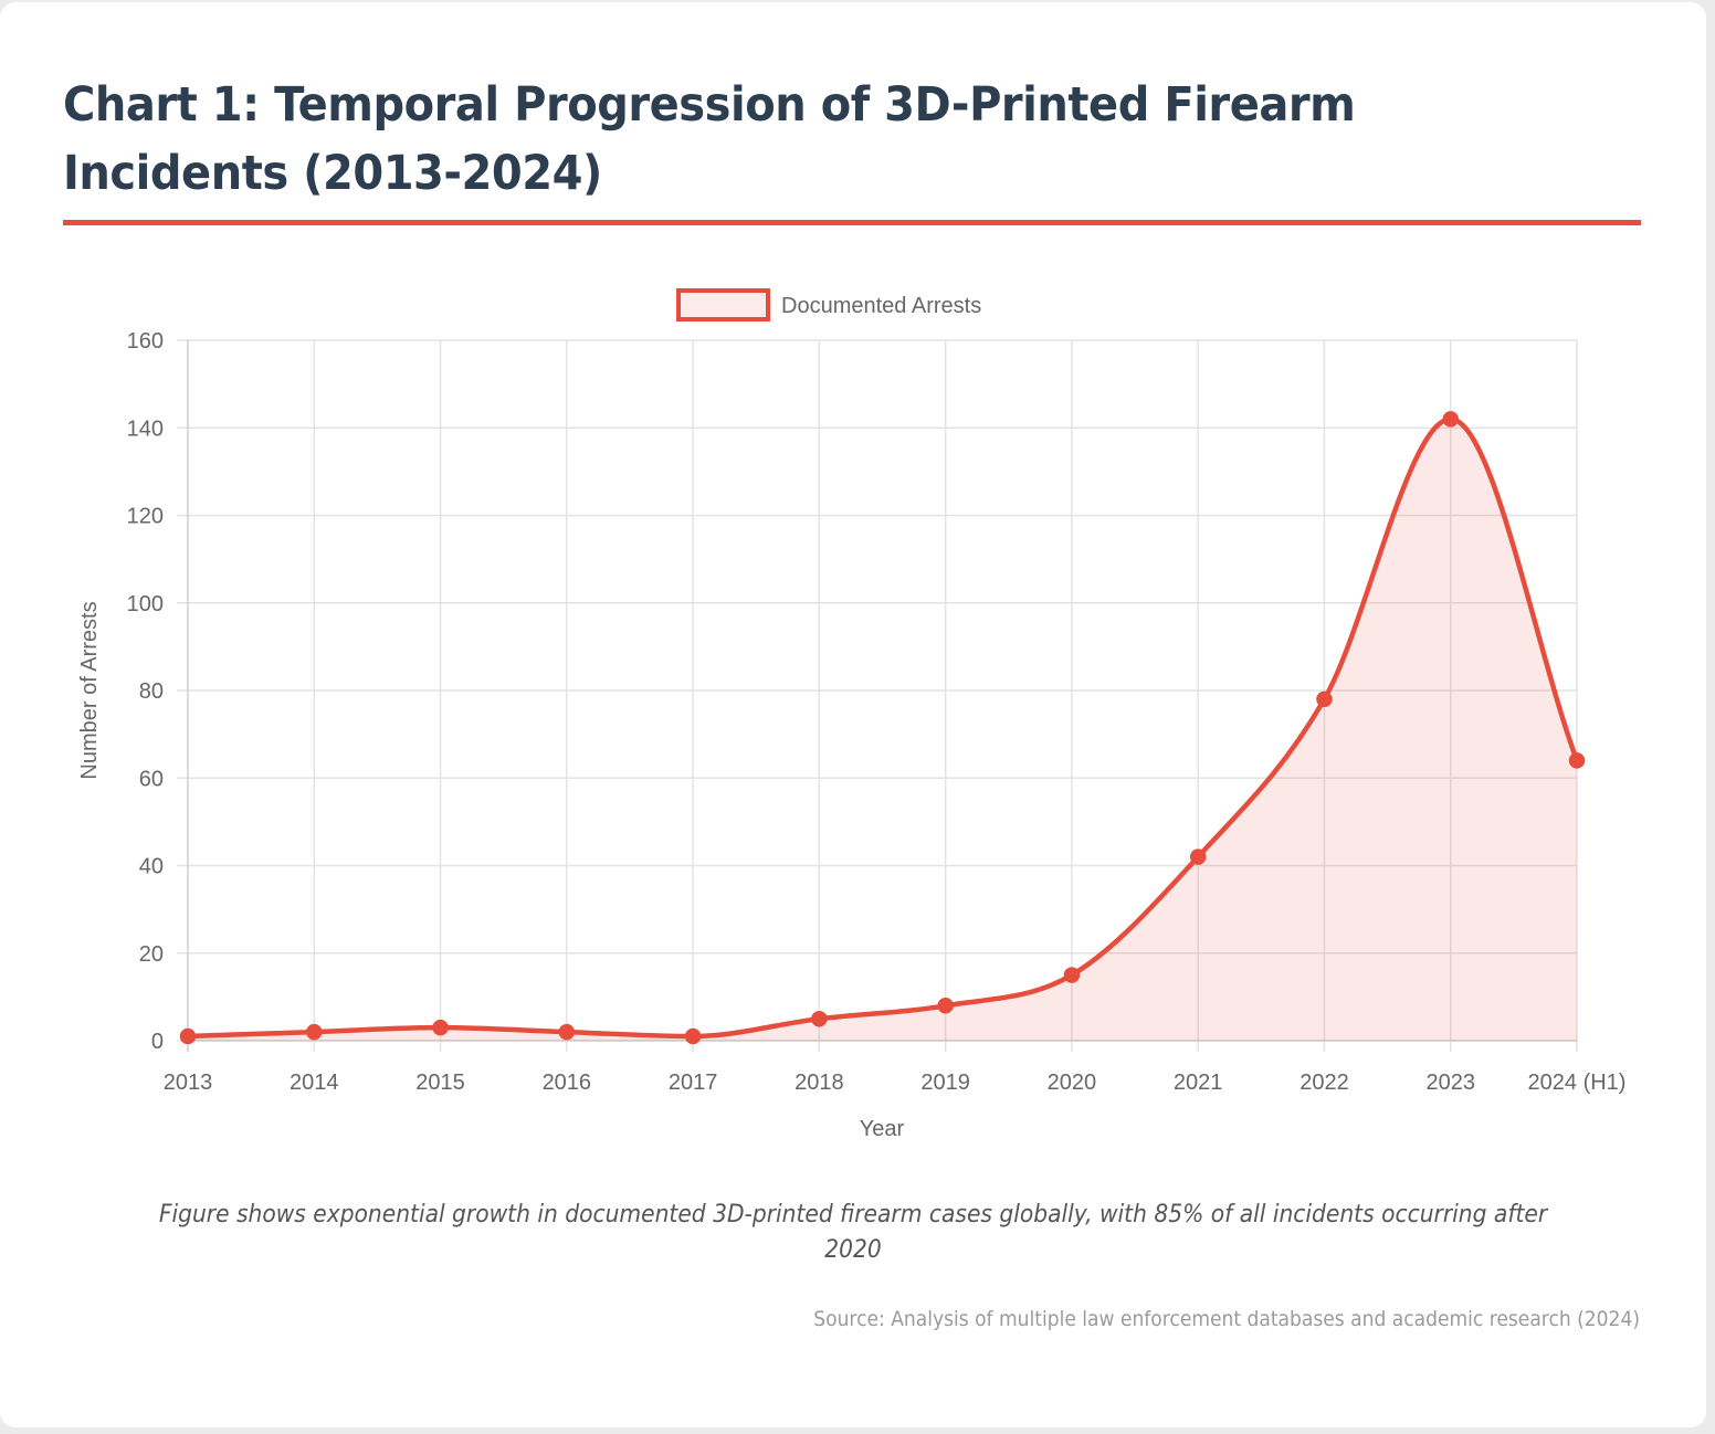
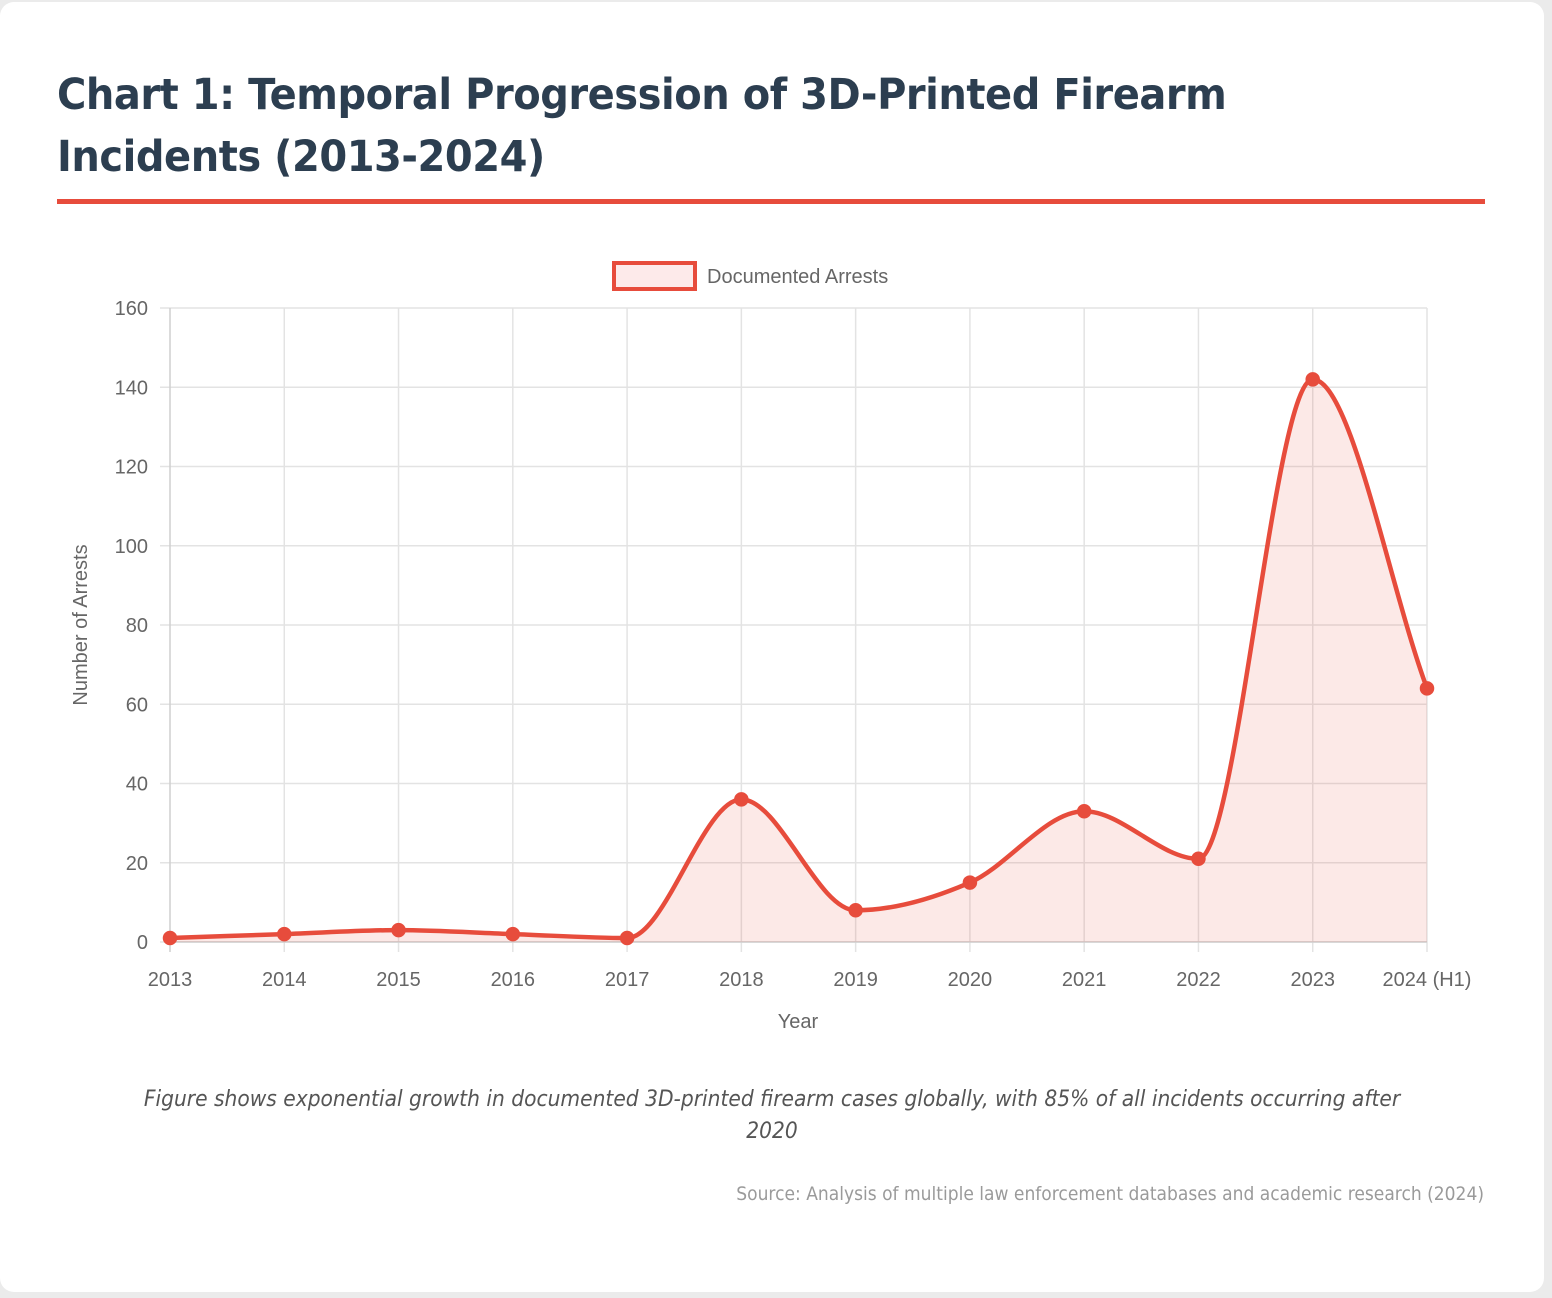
2018: 5 -> 36
2021: 42 -> 33
2022: 78 -> 21
